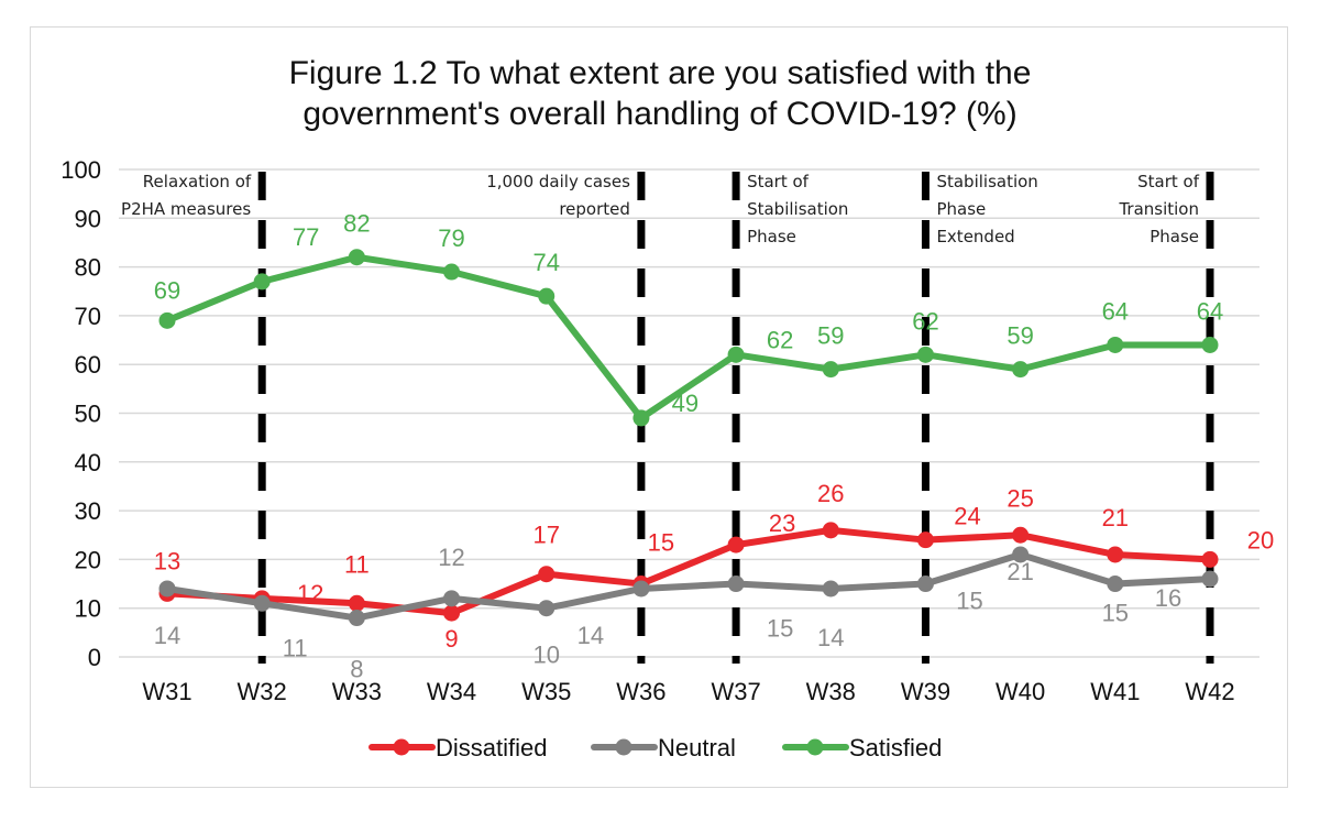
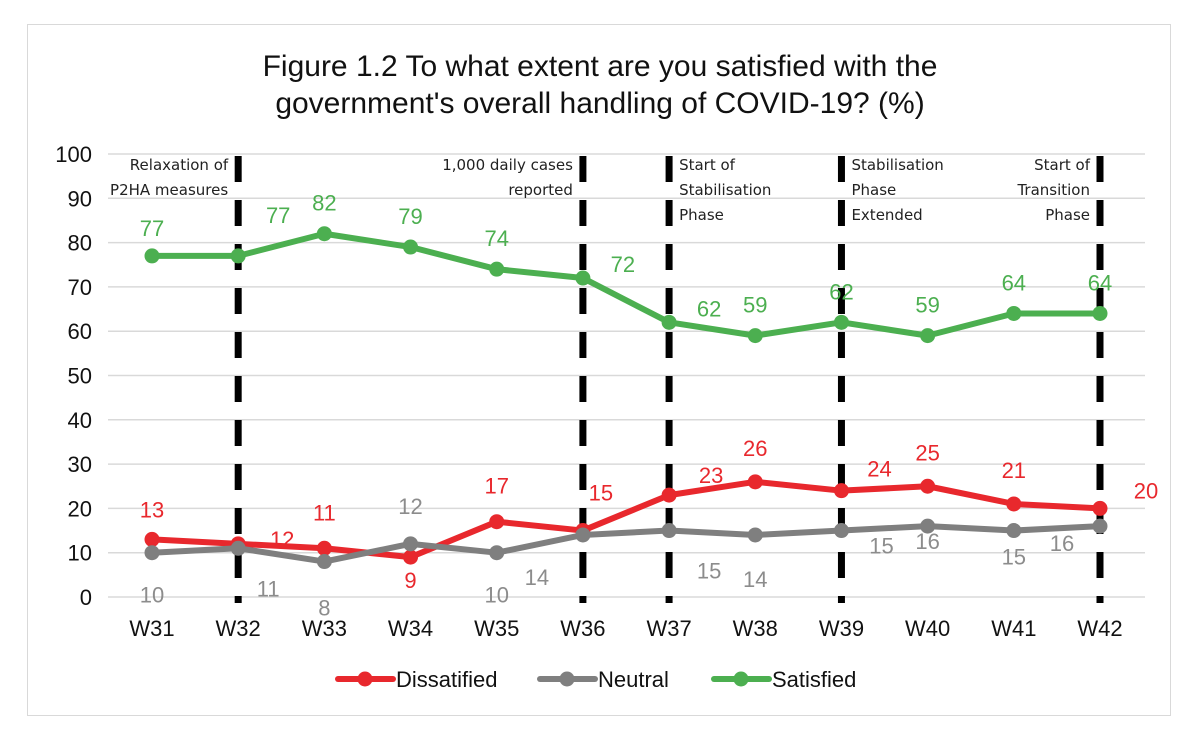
Neutral/W31: 14 -> 10
Satisfied/W31: 69 -> 77
Satisfied/W36: 49 -> 72
Neutral/W40: 21 -> 16
